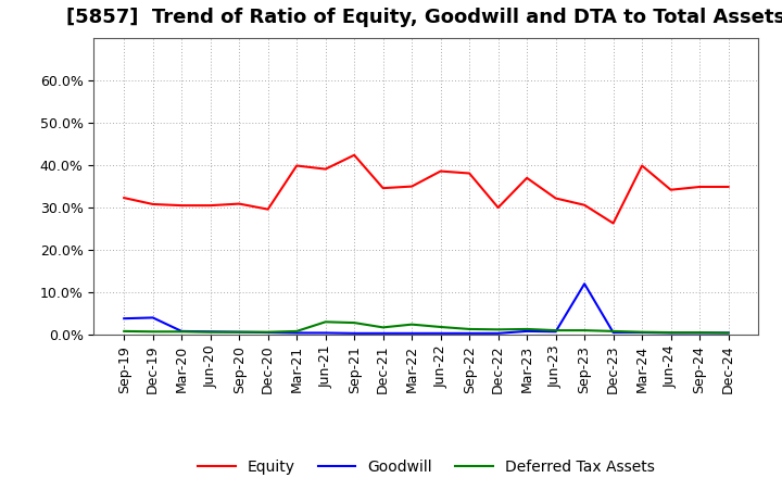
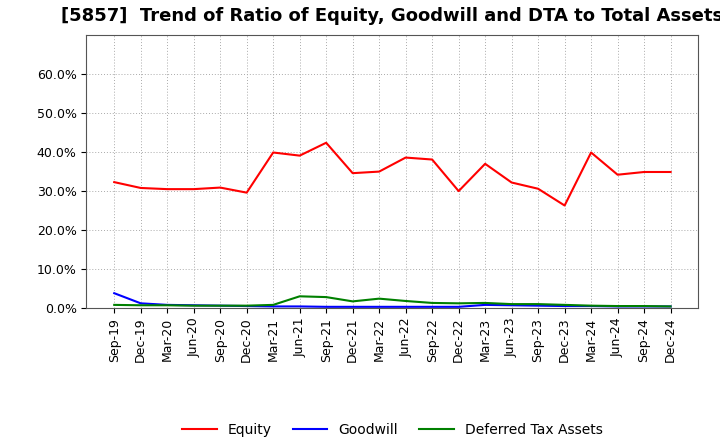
Goodwill/Dec-19: 4.0% -> 1.2%
Goodwill/Sep-23: 12.0% -> 0.6%
